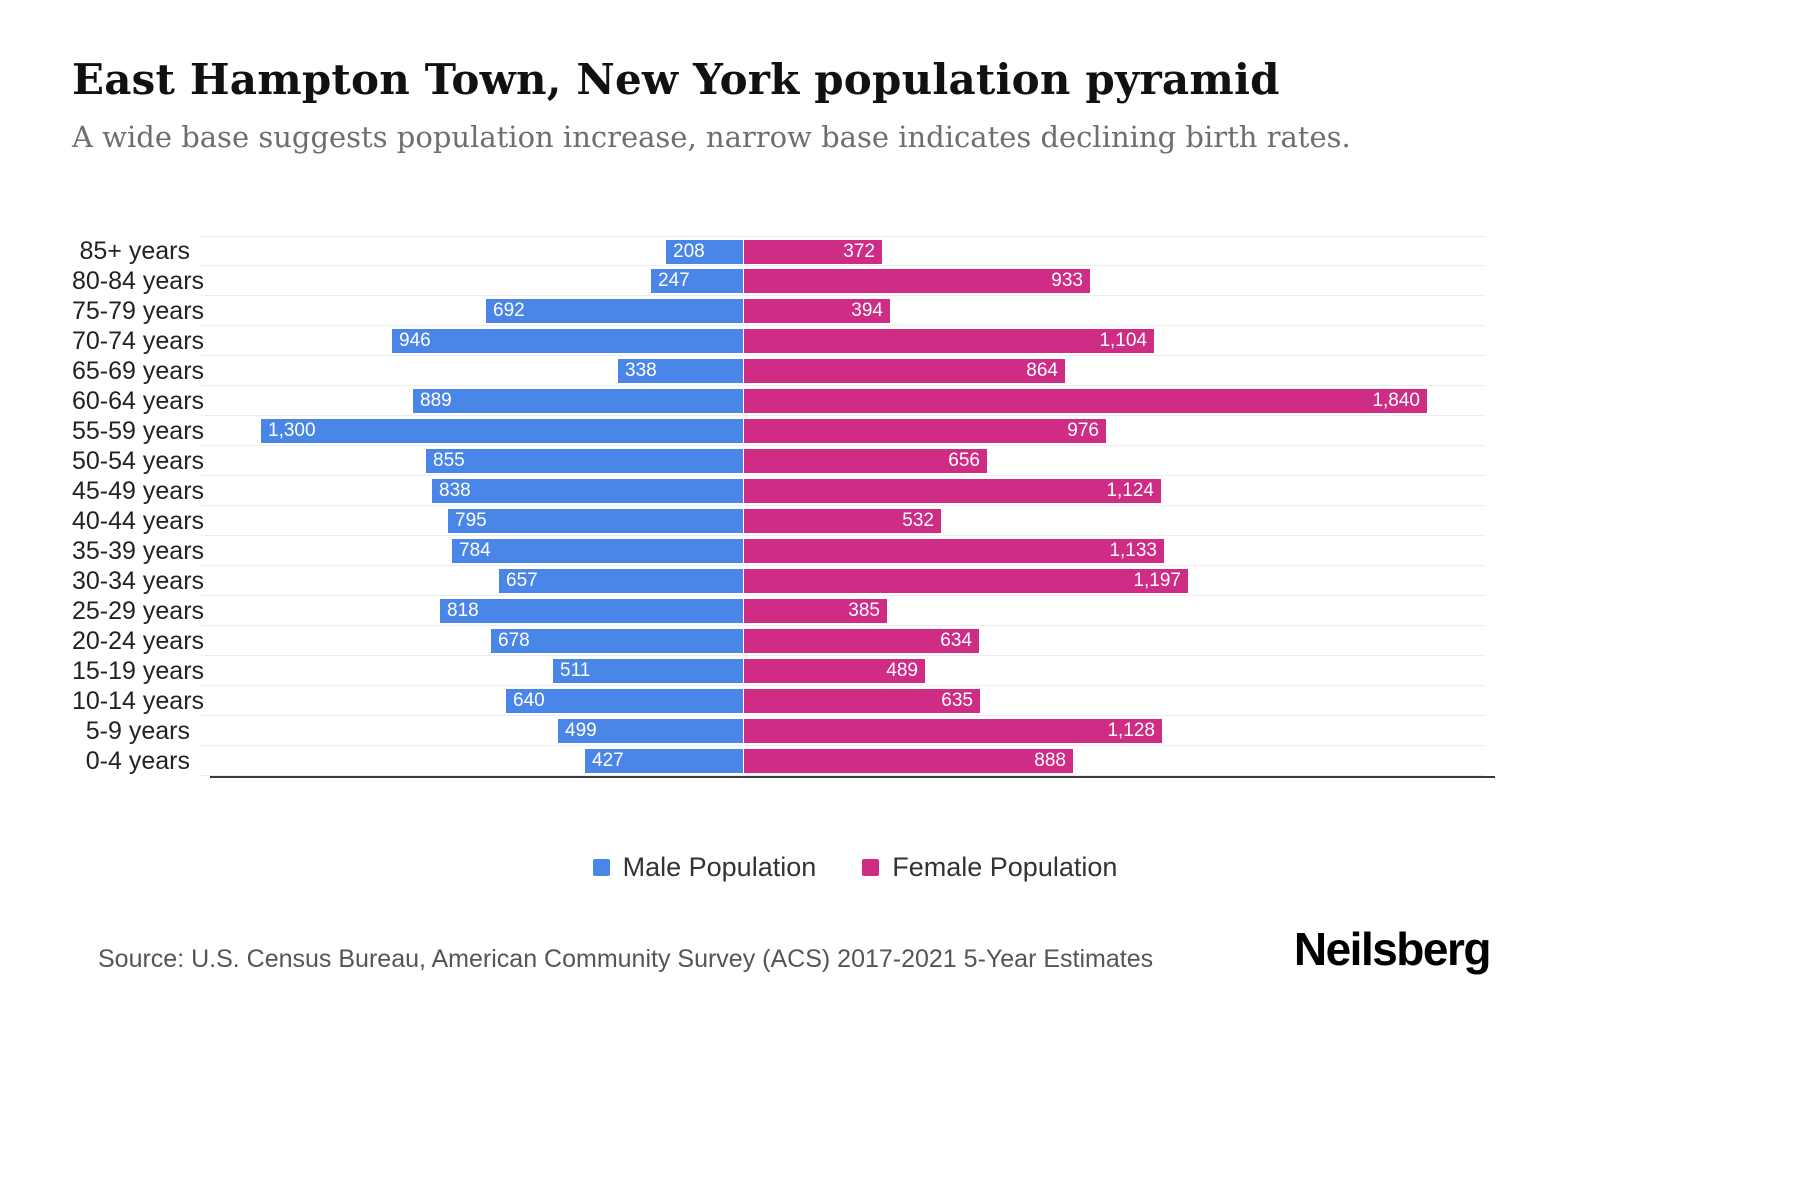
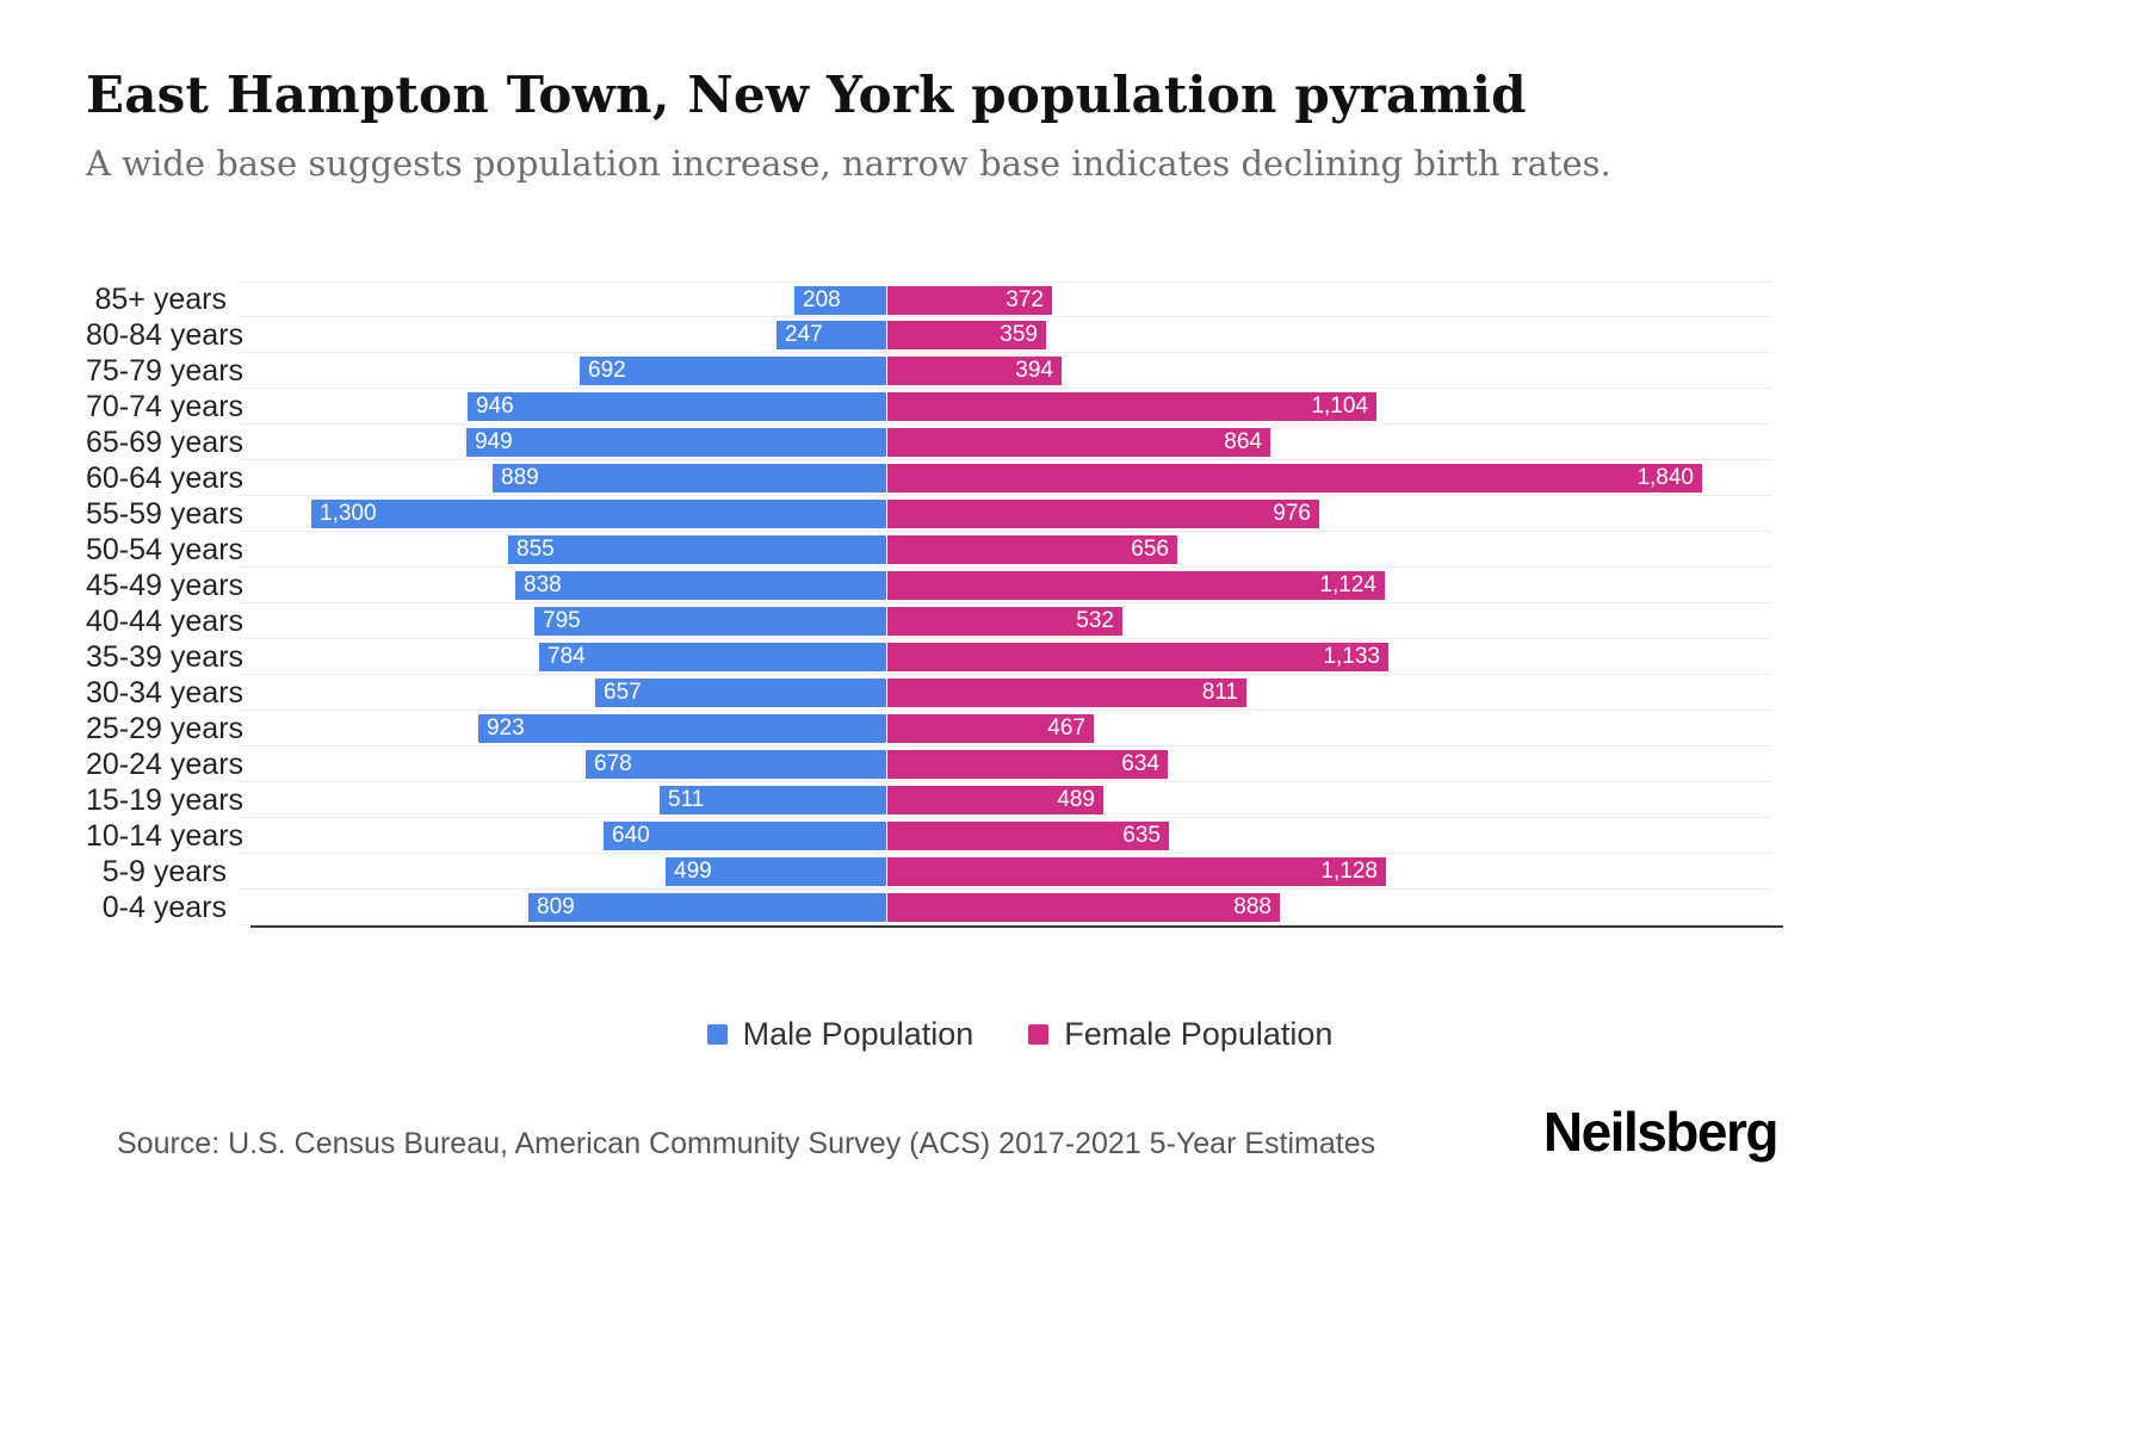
Female Population/80-84 years: 933 -> 359
Male Population/65-69 years: 338 -> 949
Female Population/30-34 years: 1,197 -> 811
Male Population/25-29 years: 818 -> 923
Female Population/25-29 years: 385 -> 467
Male Population/0-4 years: 427 -> 809
